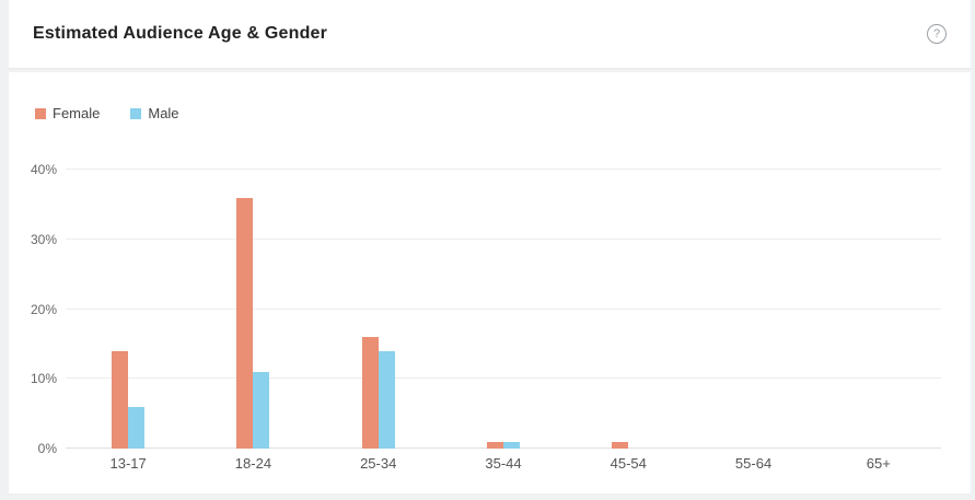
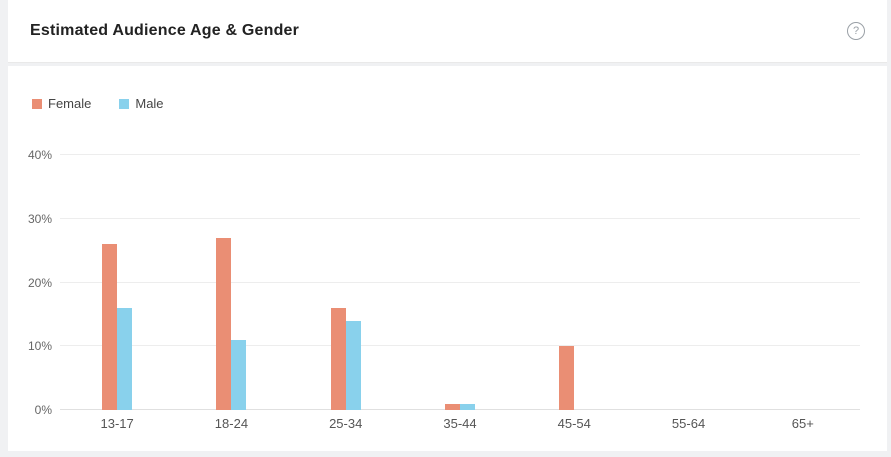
Female/13-17: 14% -> 26%
Male/13-17: 6% -> 16%
Female/18-24: 36% -> 27%
Female/45-54: 1% -> 10%
